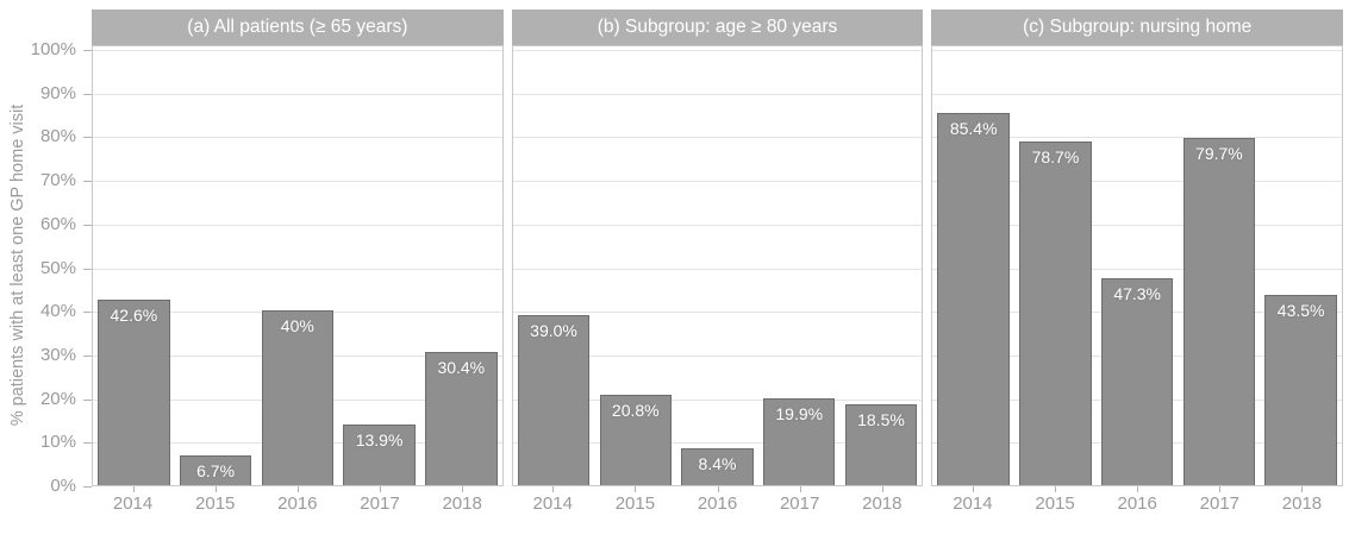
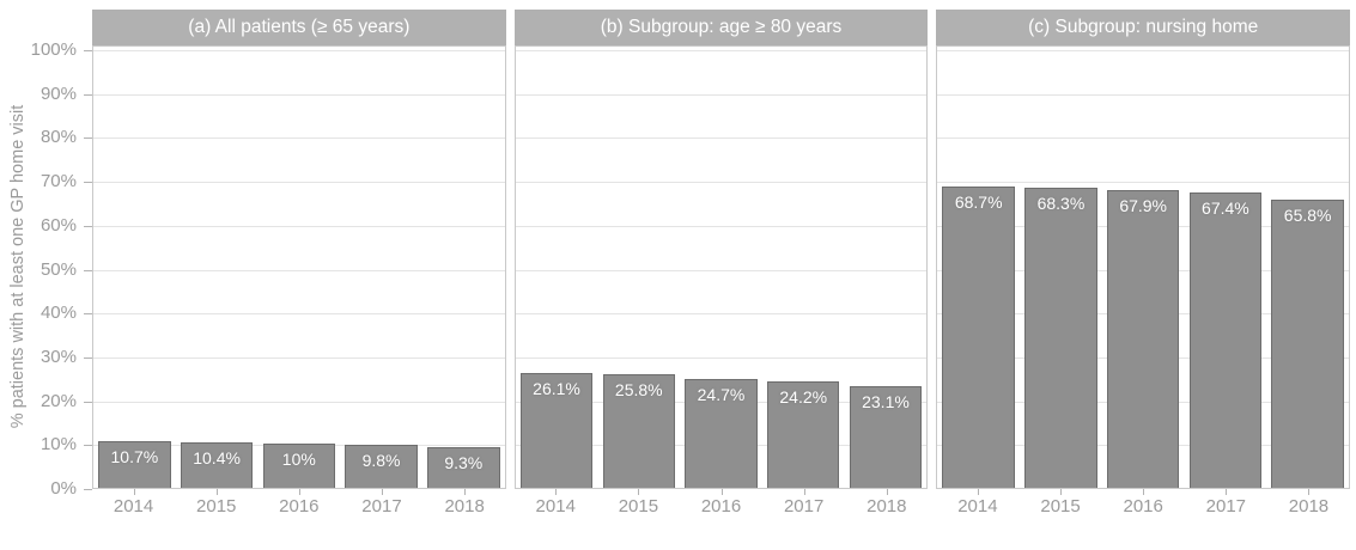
(a) All patients (≥ 65 years)/2014: 42.6% -> 10.7%
(a) All patients (≥ 65 years)/2015: 6.7% -> 10.4%
(a) All patients (≥ 65 years)/2016: 40% -> 10%
(a) All patients (≥ 65 years)/2017: 13.9% -> 9.8%
(a) All patients (≥ 65 years)/2018: 30.4% -> 9.3%
(b) Subgroup: age ≥ 80 years/2014: 39.0% -> 26.1%
(b) Subgroup: age ≥ 80 years/2015: 20.8% -> 25.8%
(b) Subgroup: age ≥ 80 years/2016: 8.4% -> 24.7%
(b) Subgroup: age ≥ 80 years/2017: 19.9% -> 24.2%
(b) Subgroup: age ≥ 80 years/2018: 18.5% -> 23.1%
(c) Subgroup: nursing home/2014: 85.4% -> 68.7%
(c) Subgroup: nursing home/2015: 78.7% -> 68.3%
(c) Subgroup: nursing home/2016: 47.3% -> 67.9%
(c) Subgroup: nursing home/2017: 79.7% -> 67.4%
(c) Subgroup: nursing home/2018: 43.5% -> 65.8%
